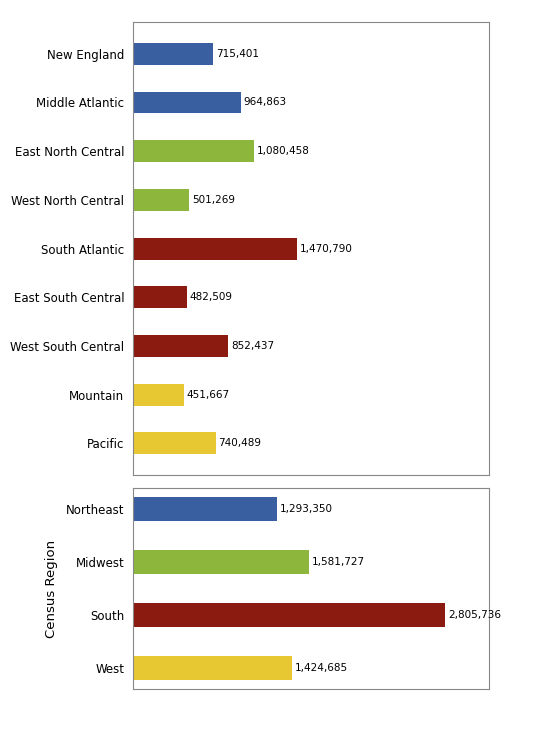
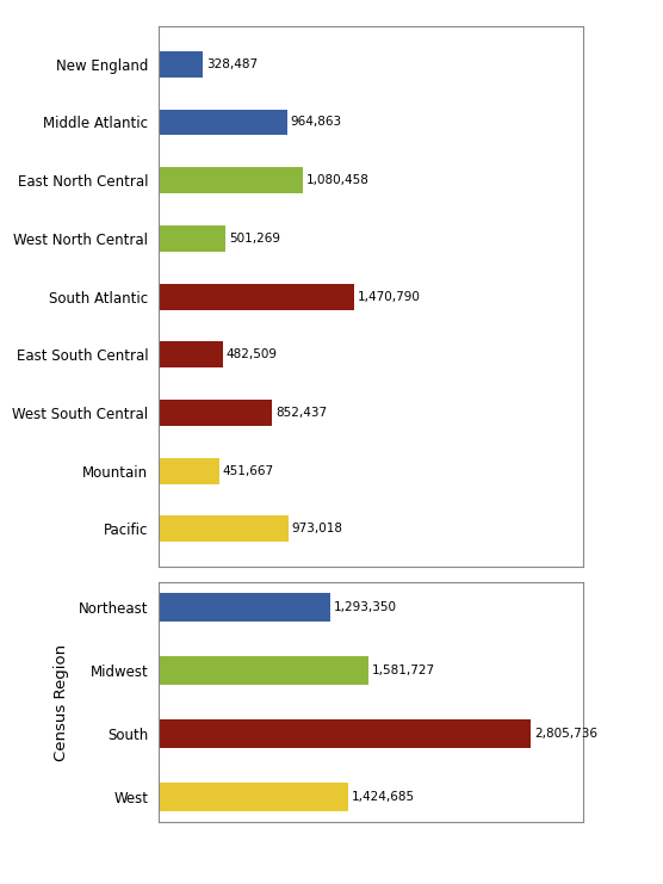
New England: 715,401 -> 328,487
Pacific: 740,489 -> 973,018
